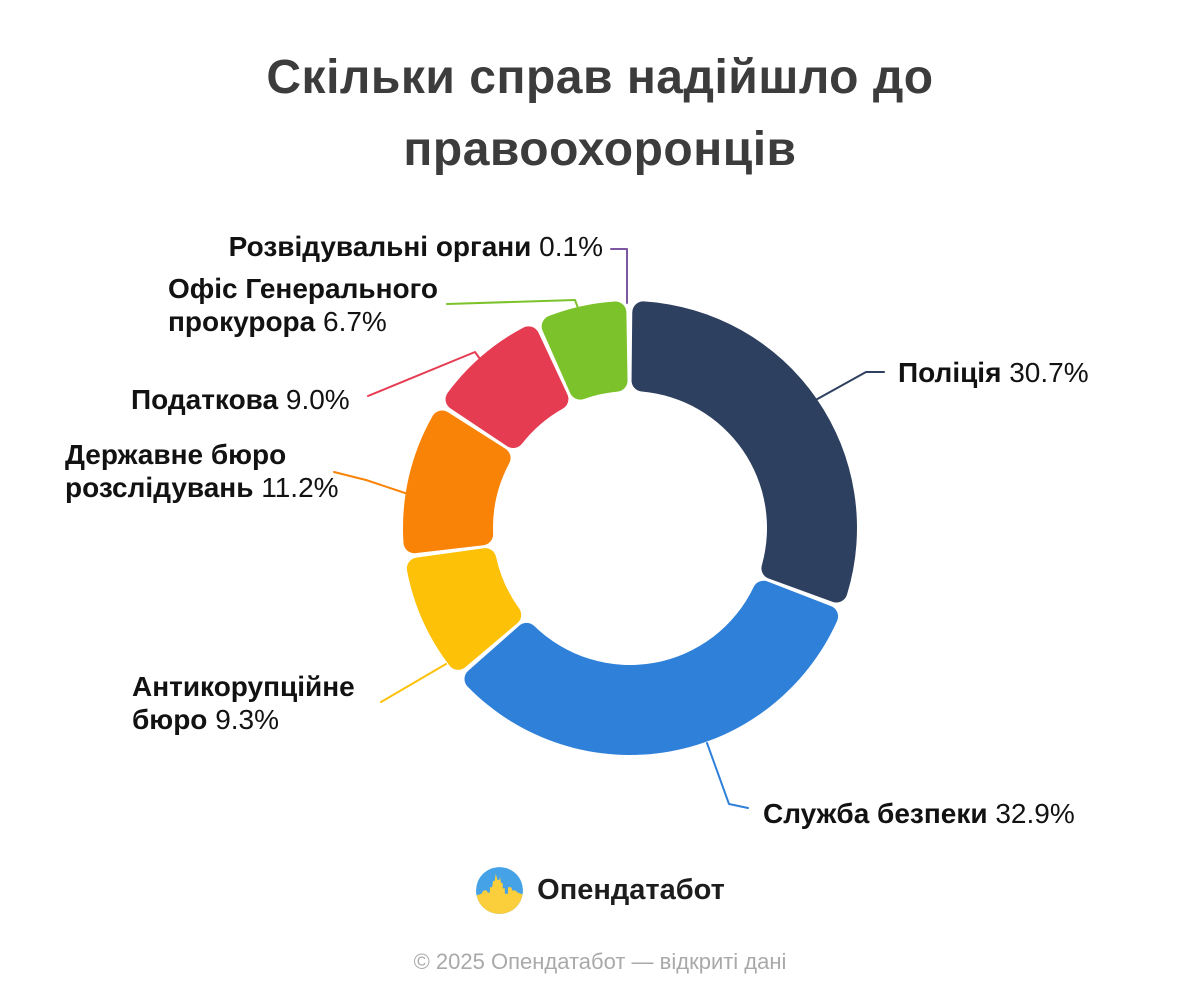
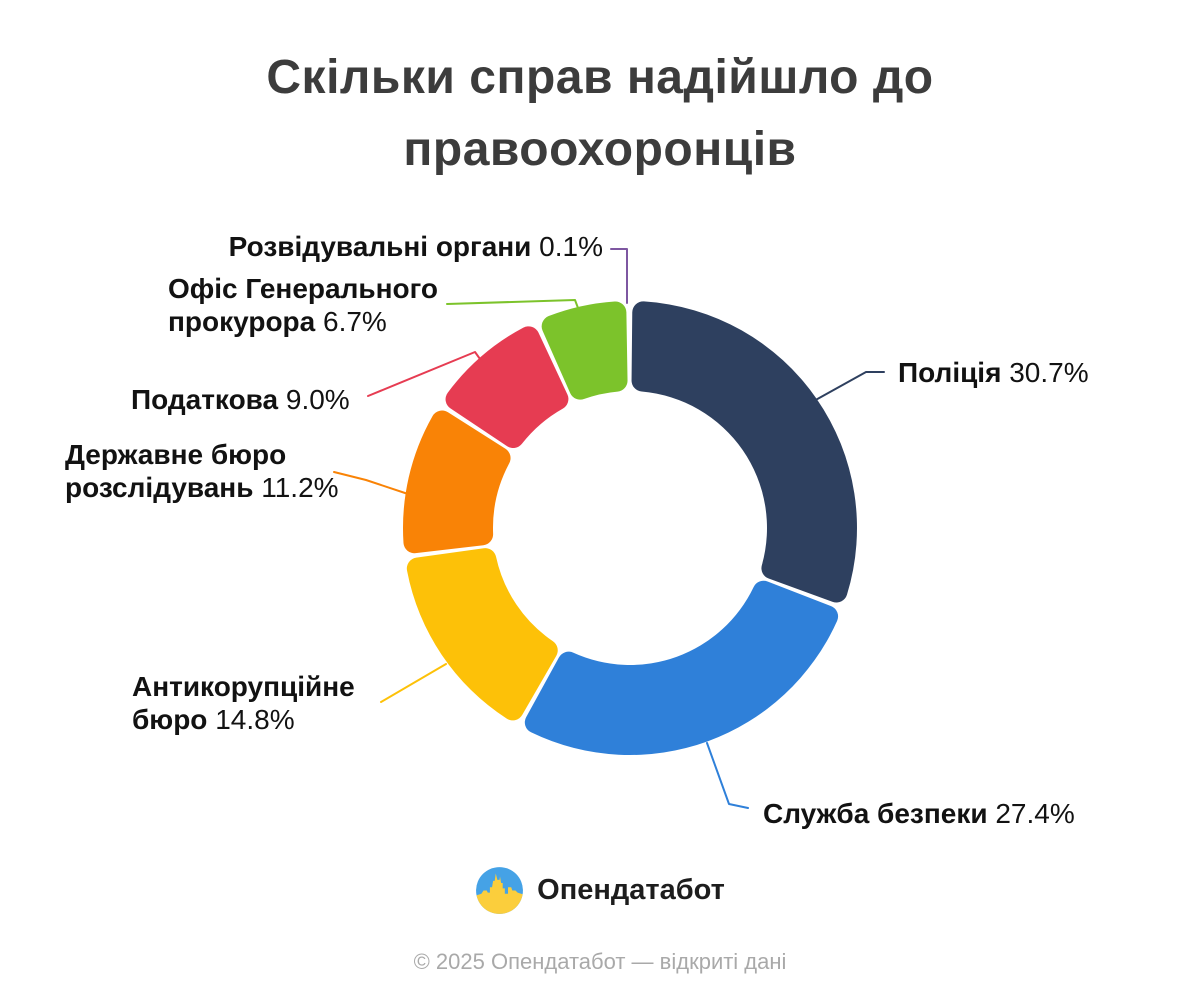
Служба безпеки: 32.9% -> 27.4%
Антикорупційне бюро: 9.3% -> 14.8%
